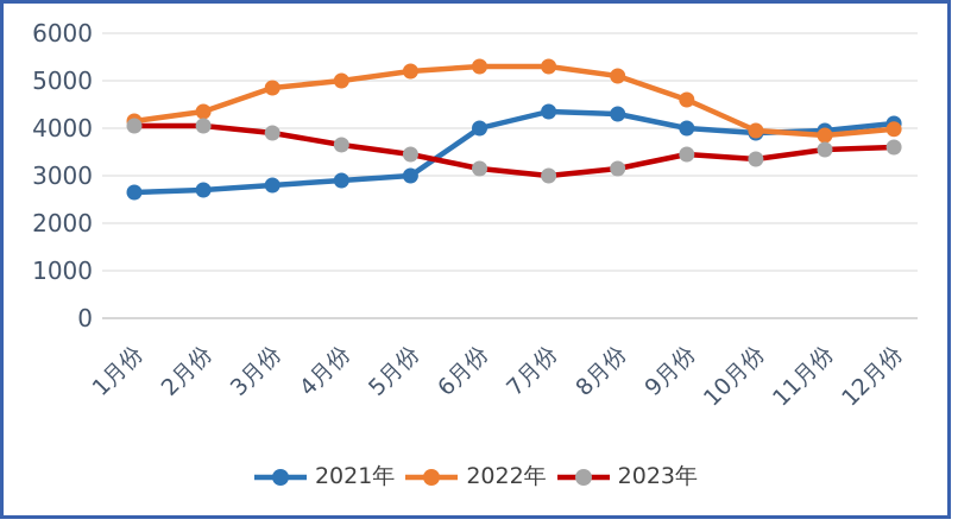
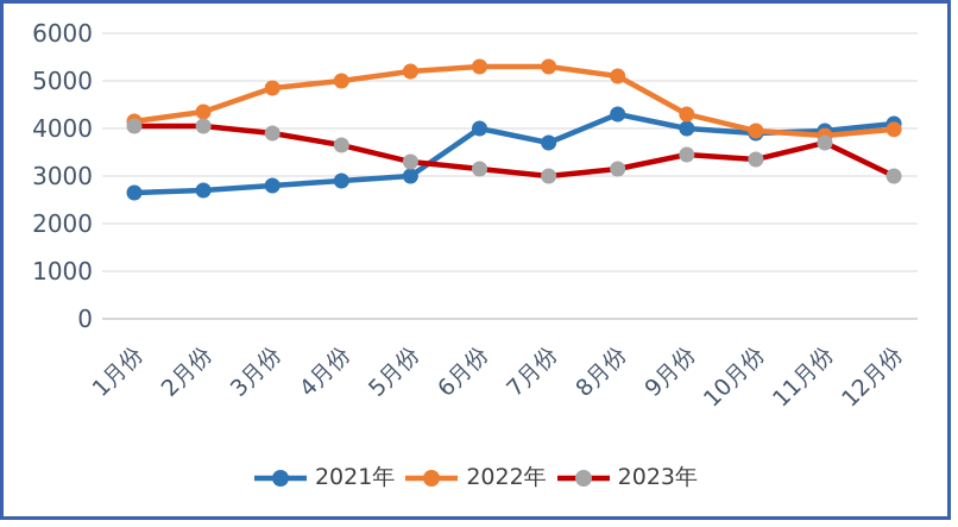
2023年/5月份: 3400 -> 3300
2021年/7月份: 4400 -> 3700
2022年/9月份: 4600 -> 4300
2023年/11月份: 3600 -> 3700
2023年/12月份: 3600 -> 3000
